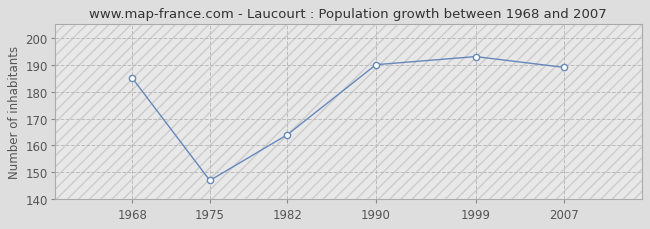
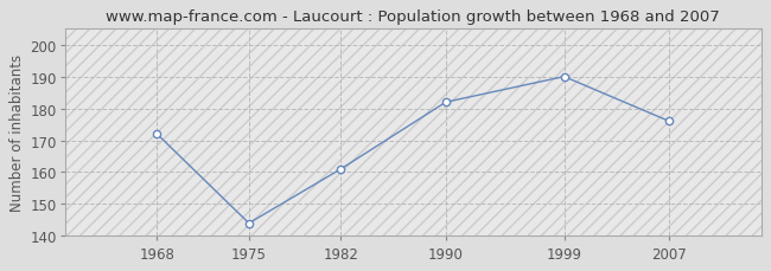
1968: 185 -> 172
1975: 147 -> 144
1982: 164 -> 161
1990: 190 -> 182
1999: 193 -> 190
2007: 189 -> 176
